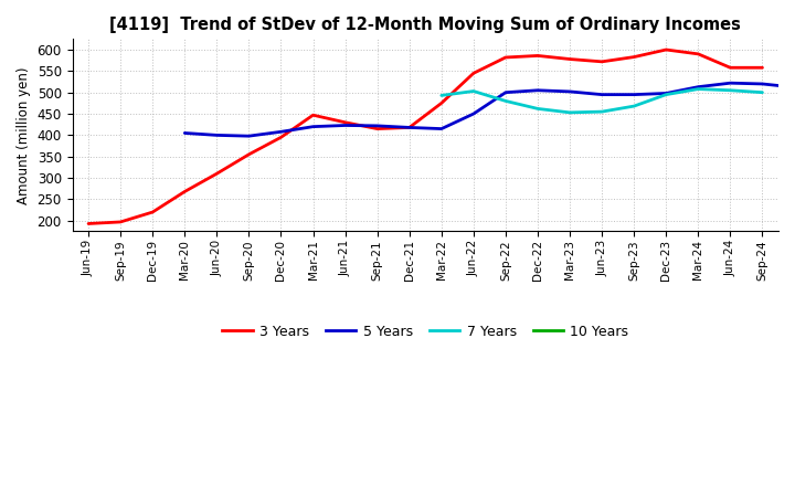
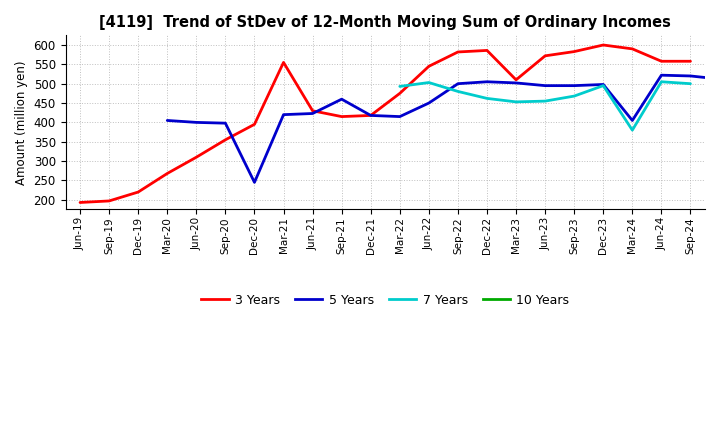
5 Years/Dec-20: 408 -> 245
3 Years/Mar-21: 447 -> 555
5 Years/Sep-21: 422 -> 460
3 Years/Mar-23: 578 -> 510
5 Years/Mar-24: 513 -> 405
7 Years/Mar-24: 508 -> 380
